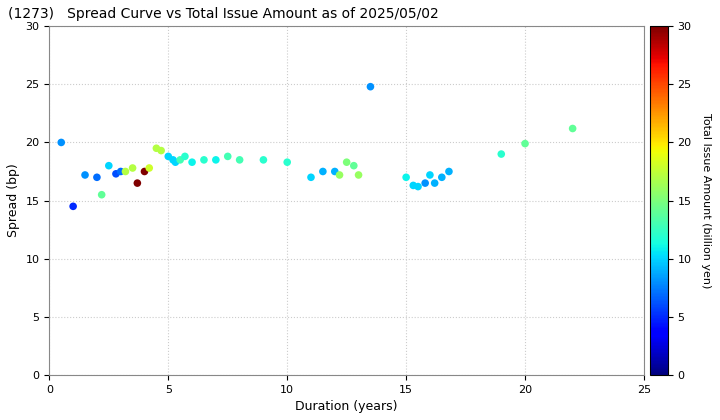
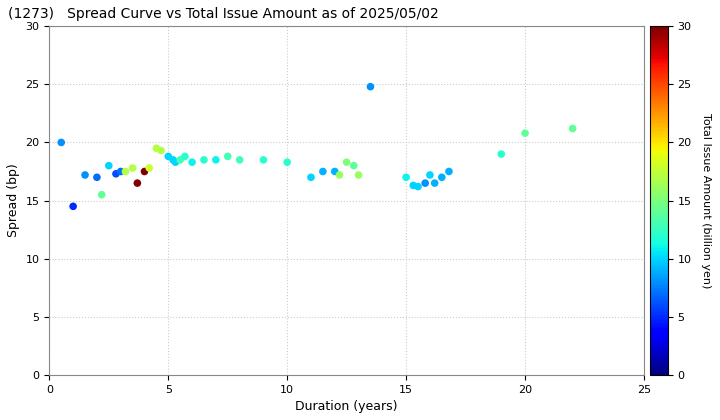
20: 19.9 -> 20.8
